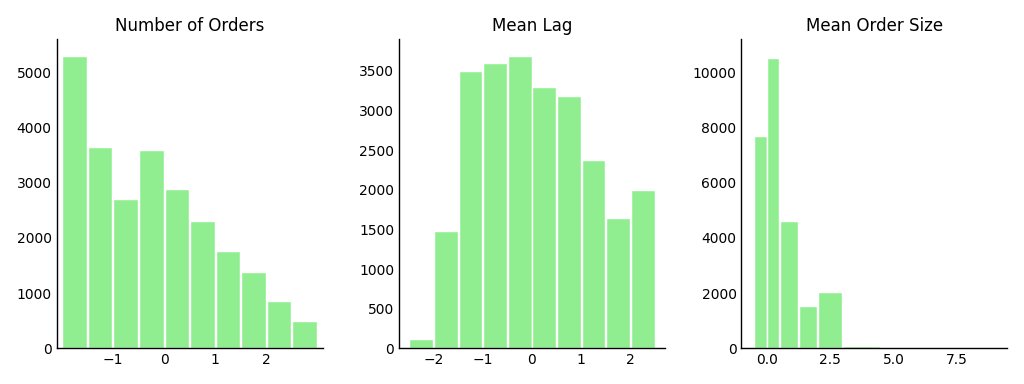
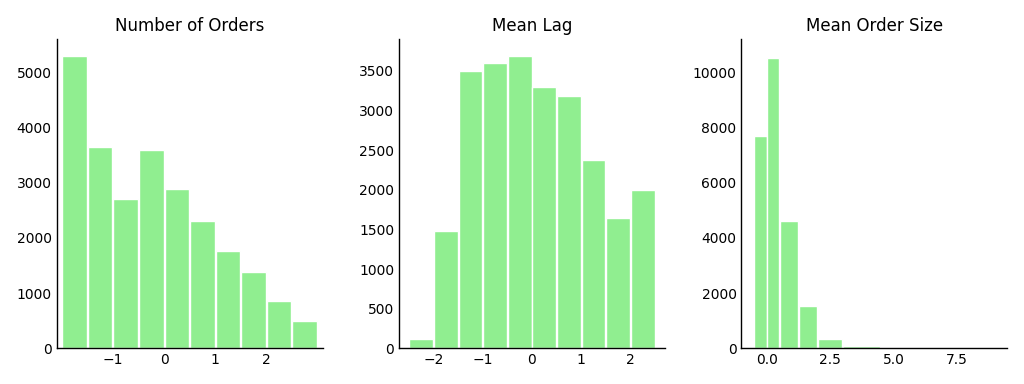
Mean Order Size/2.5: 2050 -> 350
